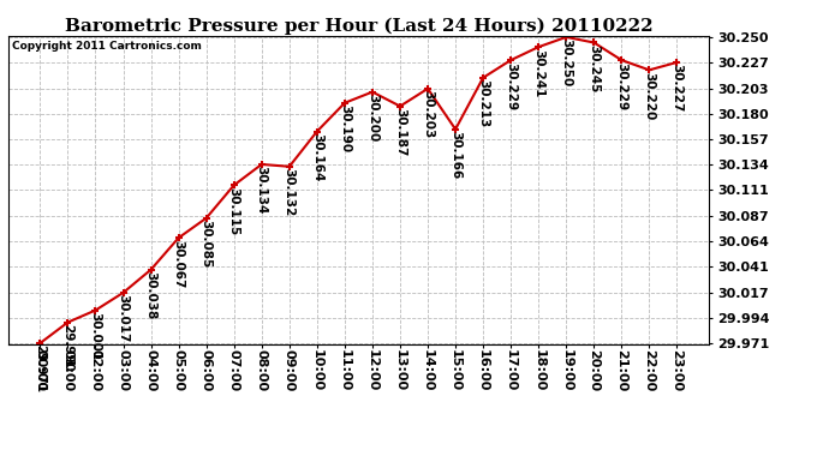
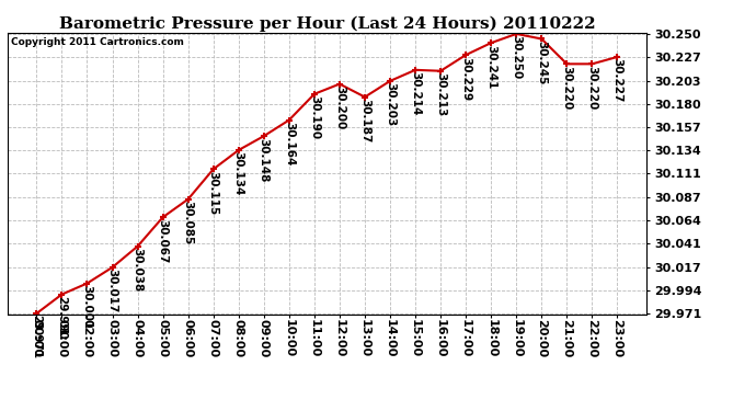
09:00: 30.132 -> 30.148
15:00: 30.166 -> 30.214
21:00: 30.229 -> 30.220
